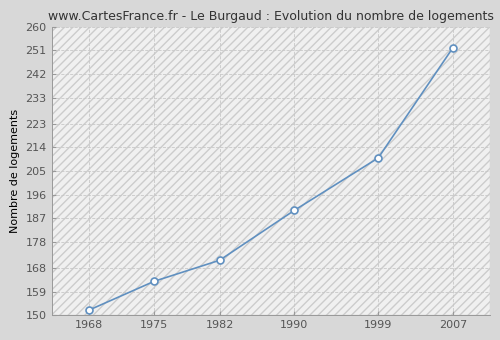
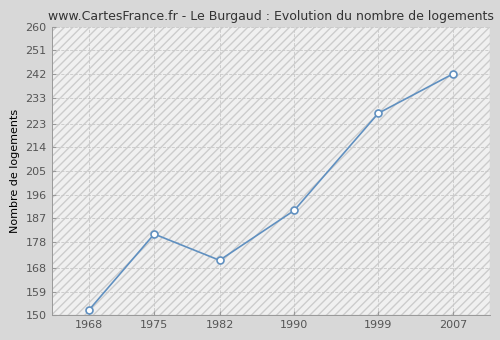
1975: 163 -> 181
1999: 210 -> 227
2007: 252 -> 242
